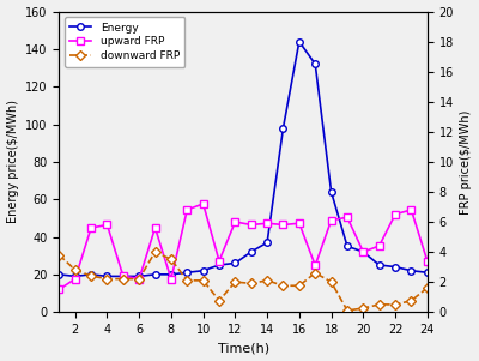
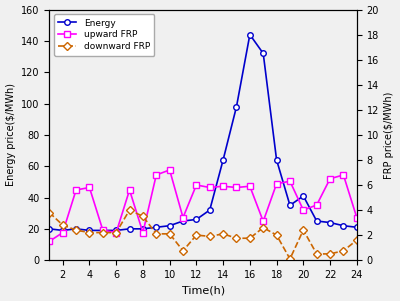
Energy/14: 37 -> 64
Energy/20: 32 -> 41
downward FRP/20: 0.2 -> 2.4
